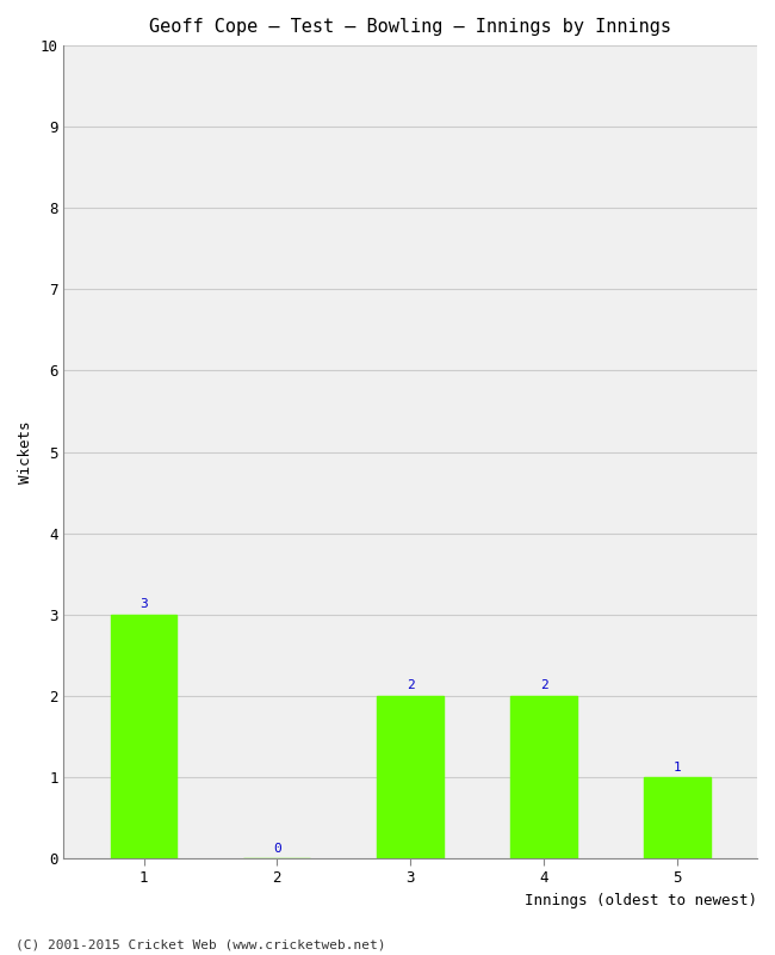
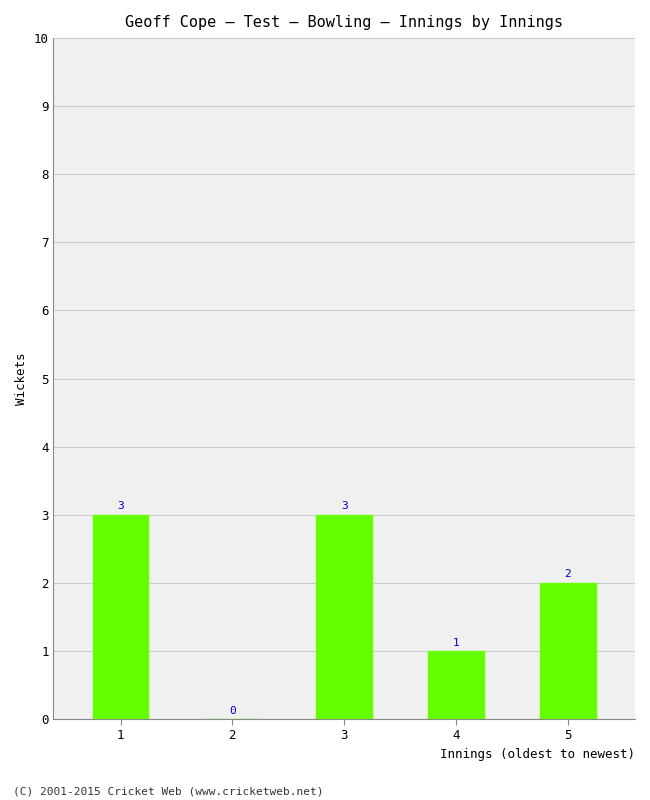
3: 2 -> 3
4: 2 -> 1
5: 1 -> 2
